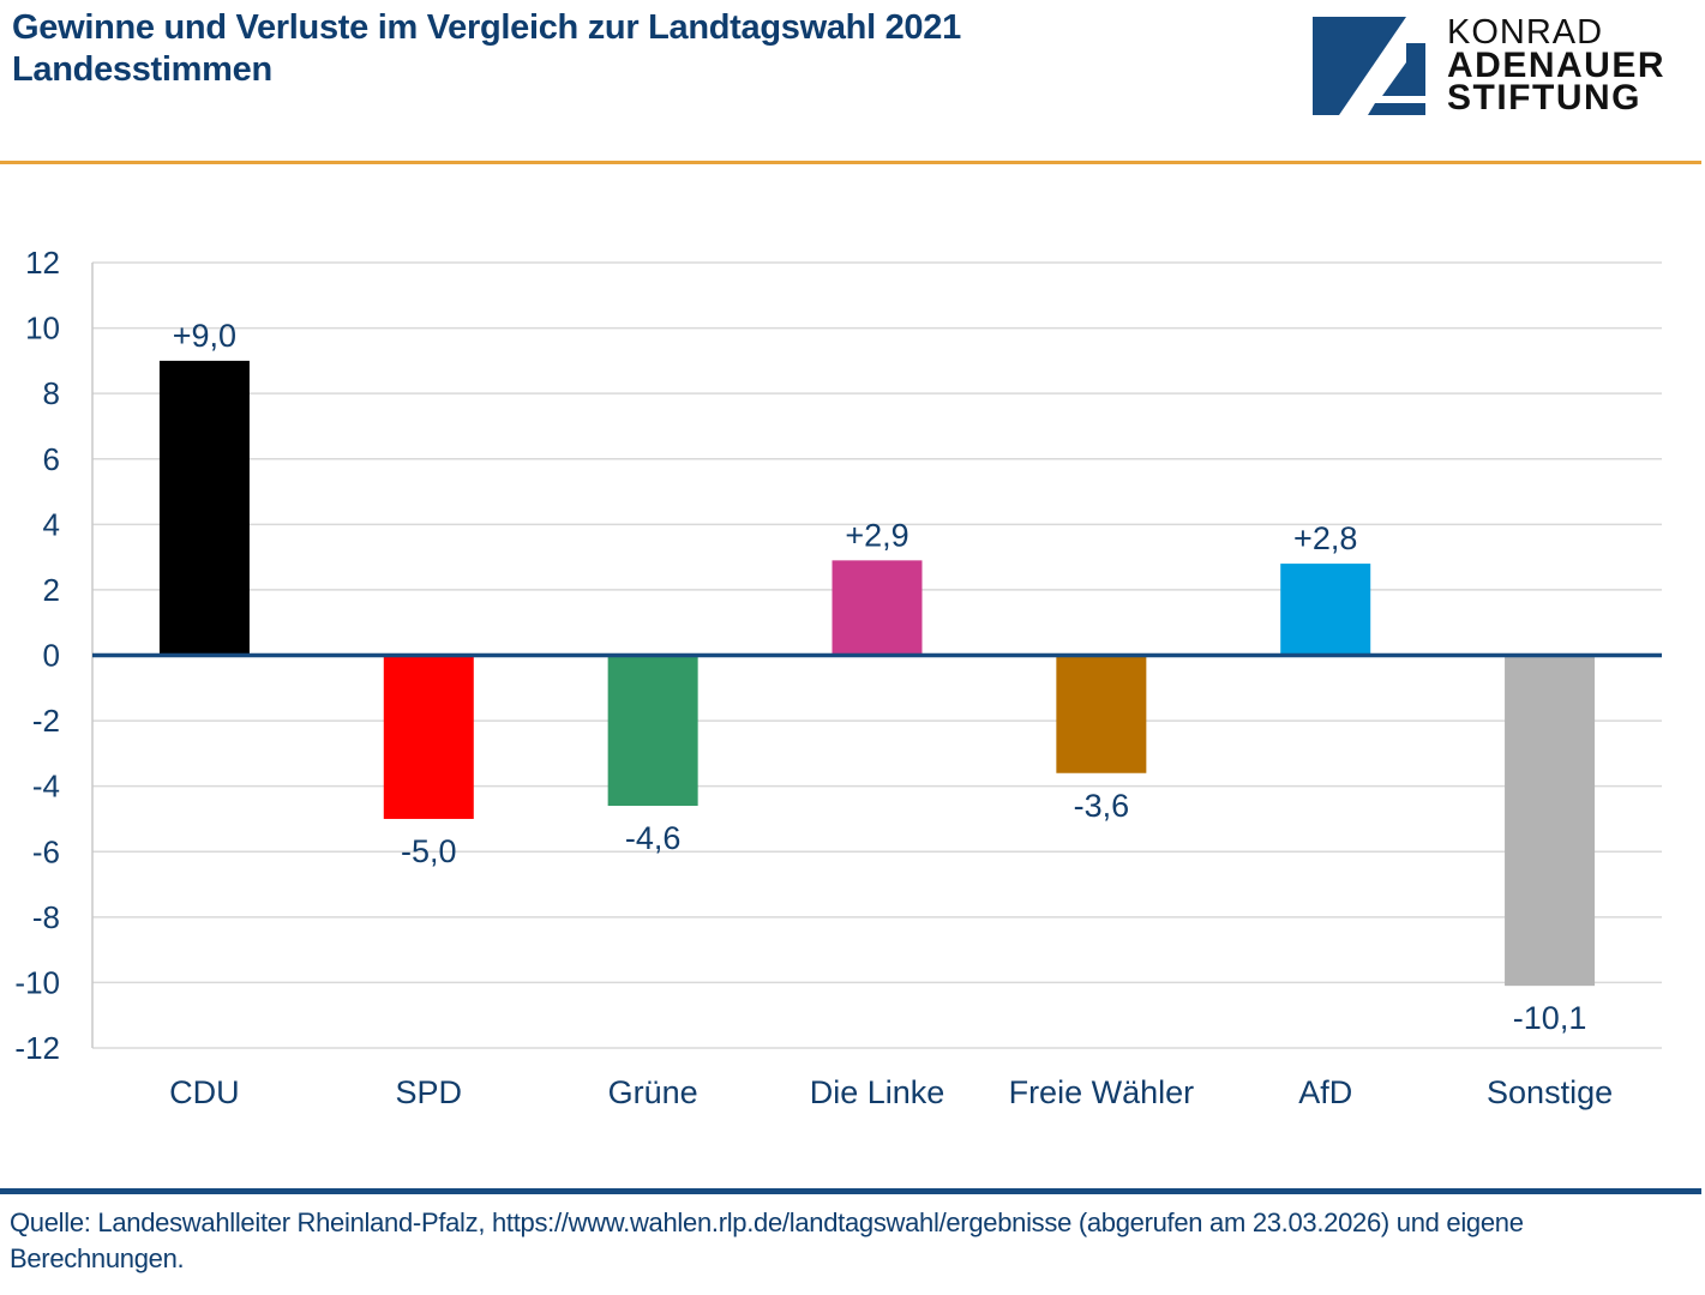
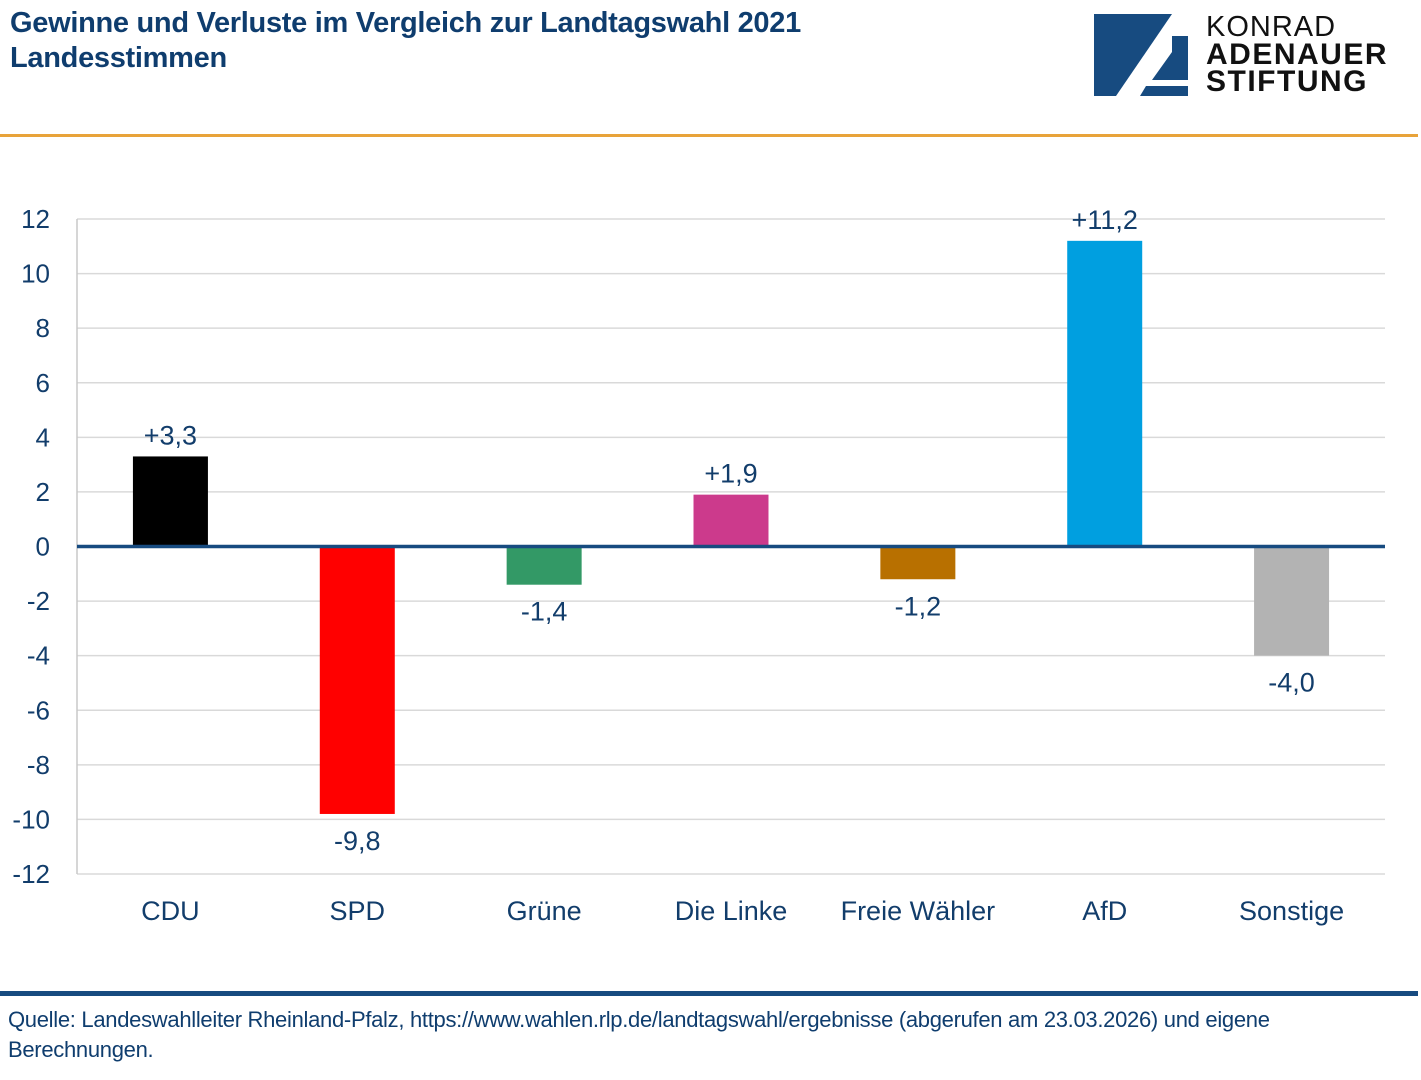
CDU: +9,0 -> +3,3
SPD: -5,0 -> -9,8
Grüne: -4,6 -> -1,4
Die Linke: +2,9 -> +1,9
Freie Wähler: -3,6 -> -1,2
AfD: +2,8 -> +11,2
Sonstige: -10,1 -> -4,0
